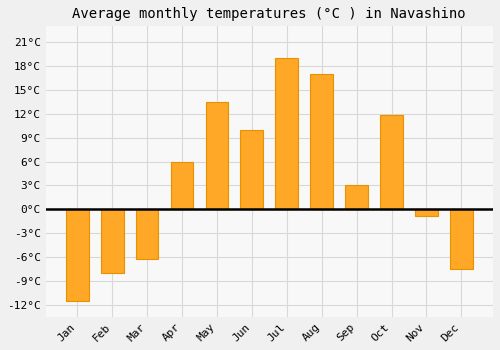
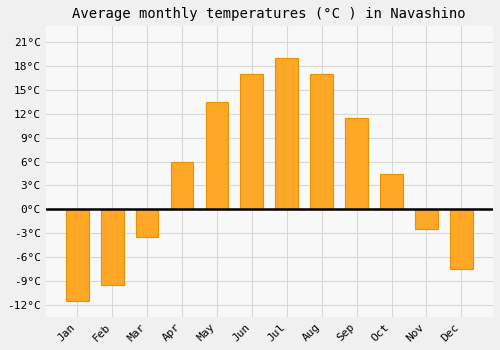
Feb: -8.0°C -> -9.5°C
Mar: -6.2°C -> -3.5°C
Jun: 10.0°C -> 17.0°C
Sep: 3.0°C -> 11.5°C
Oct: 11.8°C -> 4.5°C
Nov: -0.8°C -> -2.5°C
